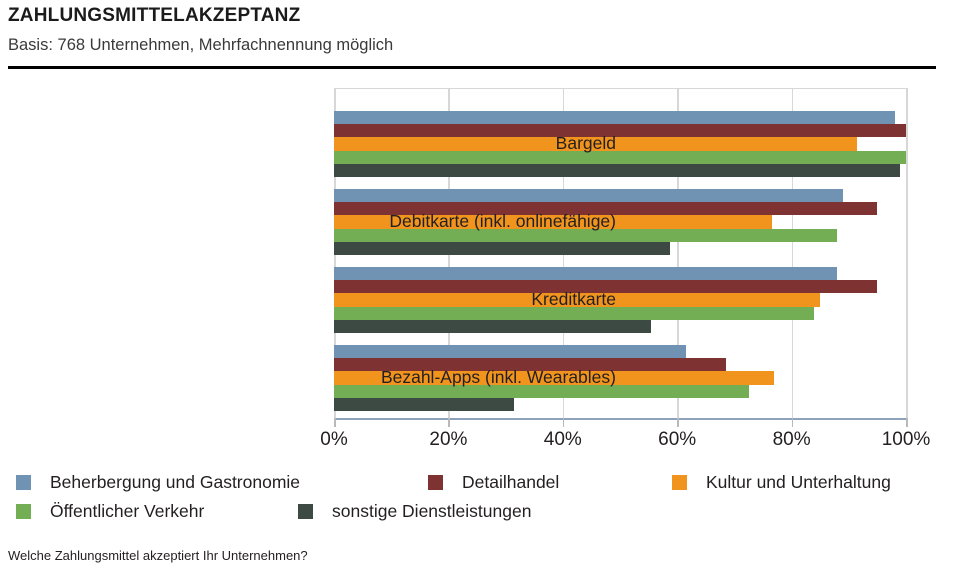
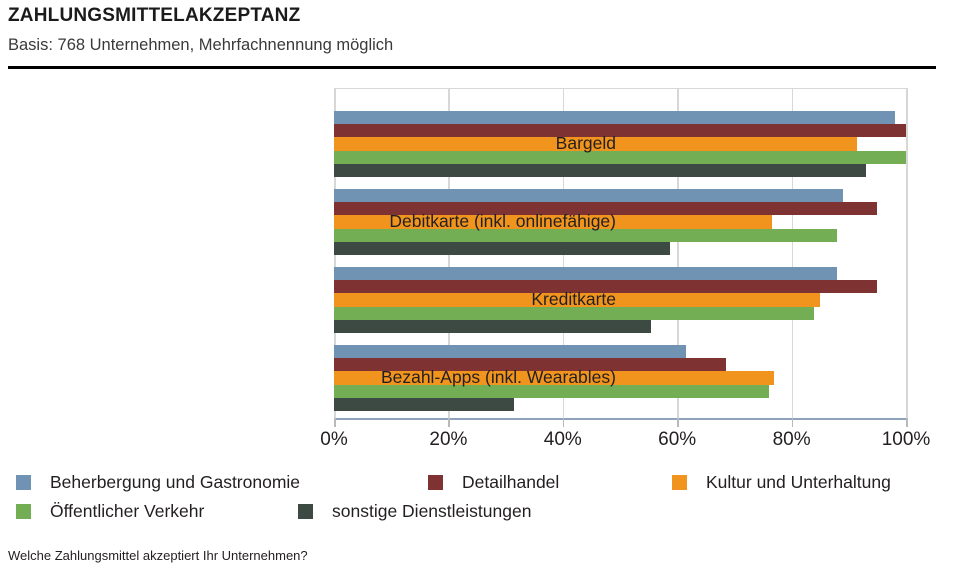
sonstige Dienstleistungen/Bargeld: 99% -> 93%
Öffentlicher Verkehr/Bezahl-Apps (inkl. Wearables): 72% -> 76%
